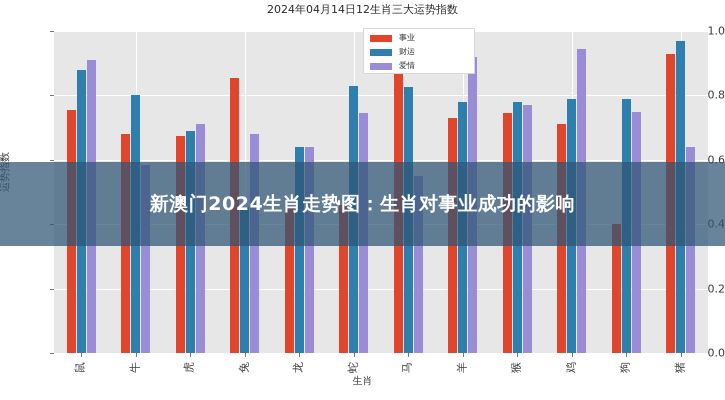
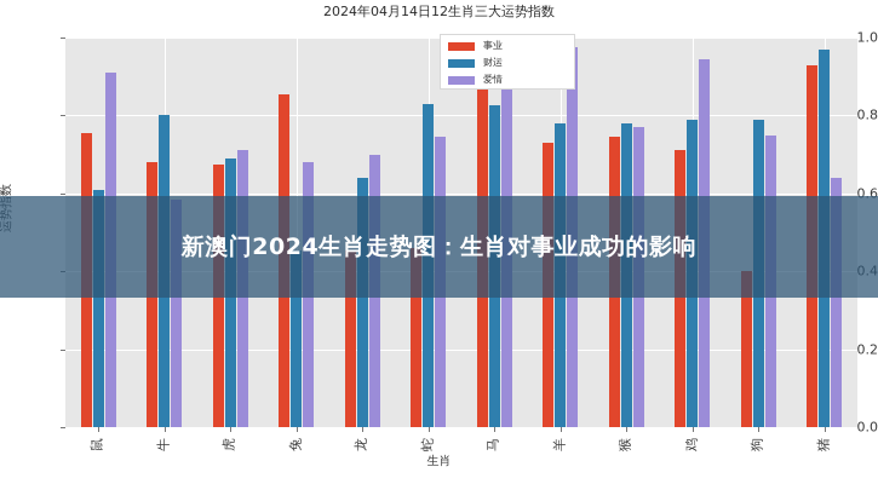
财运/鼠: 0.88 -> 0.61
爱情/龙: 0.64 -> 0.70
爱情/马: 0.55 -> 0.89
爱情/羊: 0.92 -> 0.97
